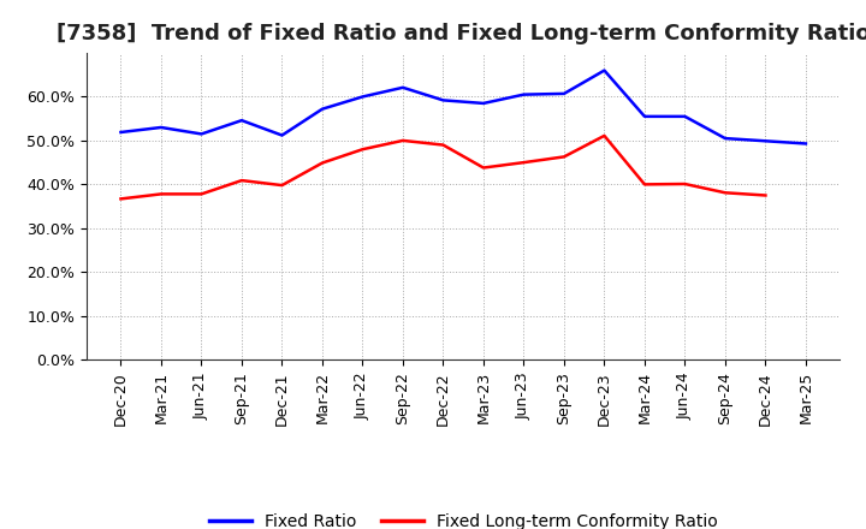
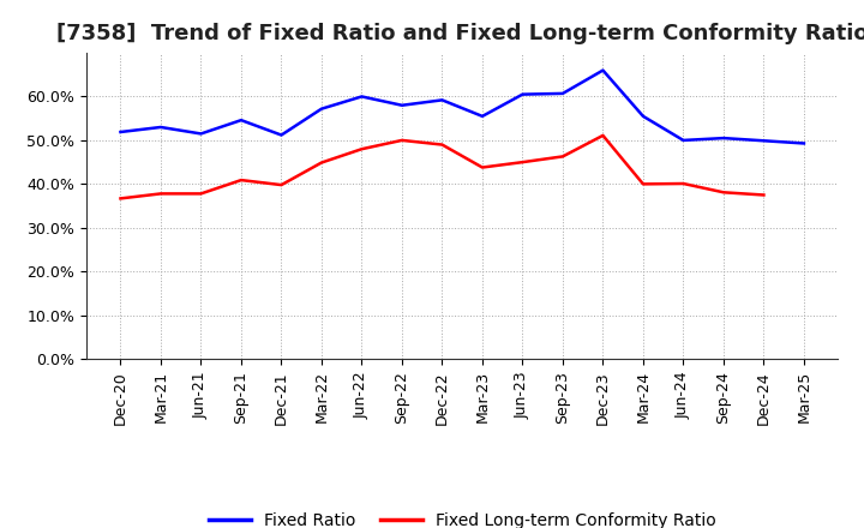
Fixed Ratio/Sep-22: 62.1% -> 58.0%
Fixed Ratio/Mar-23: 58.5% -> 55.5%
Fixed Ratio/Jun-24: 55.5% -> 50.0%
